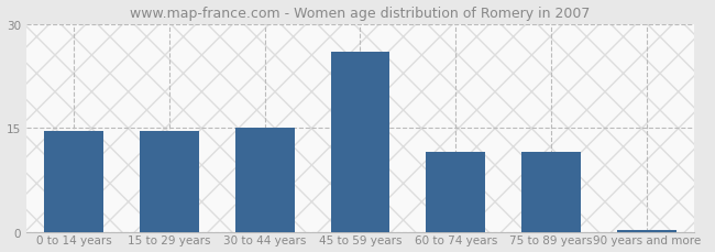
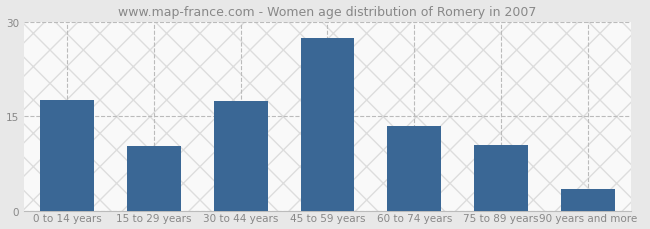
0 to 14 years: 14.5 -> 17.6
15 to 29 years: 14.5 -> 10.2
30 to 44 years: 15.0 -> 17.4
45 to 59 years: 26.0 -> 27.4
60 to 74 years: 11.5 -> 13.4
75 to 89 years: 11.5 -> 10.4
90 years and more: 0.3 -> 3.4
